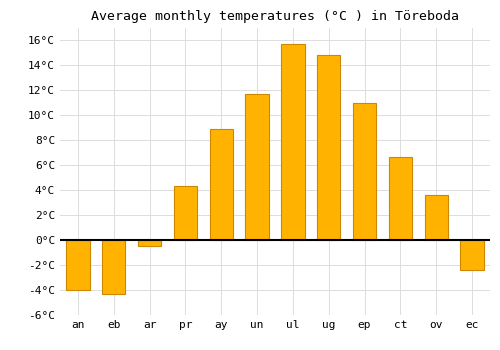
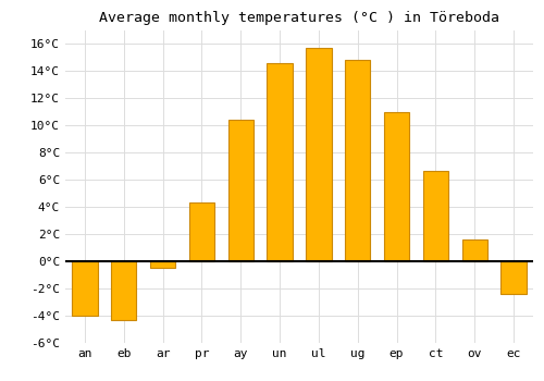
ay: 8.9°C -> 10.4°C
un: 11.7°C -> 14.6°C
ov: 3.6°C -> 1.6°C
